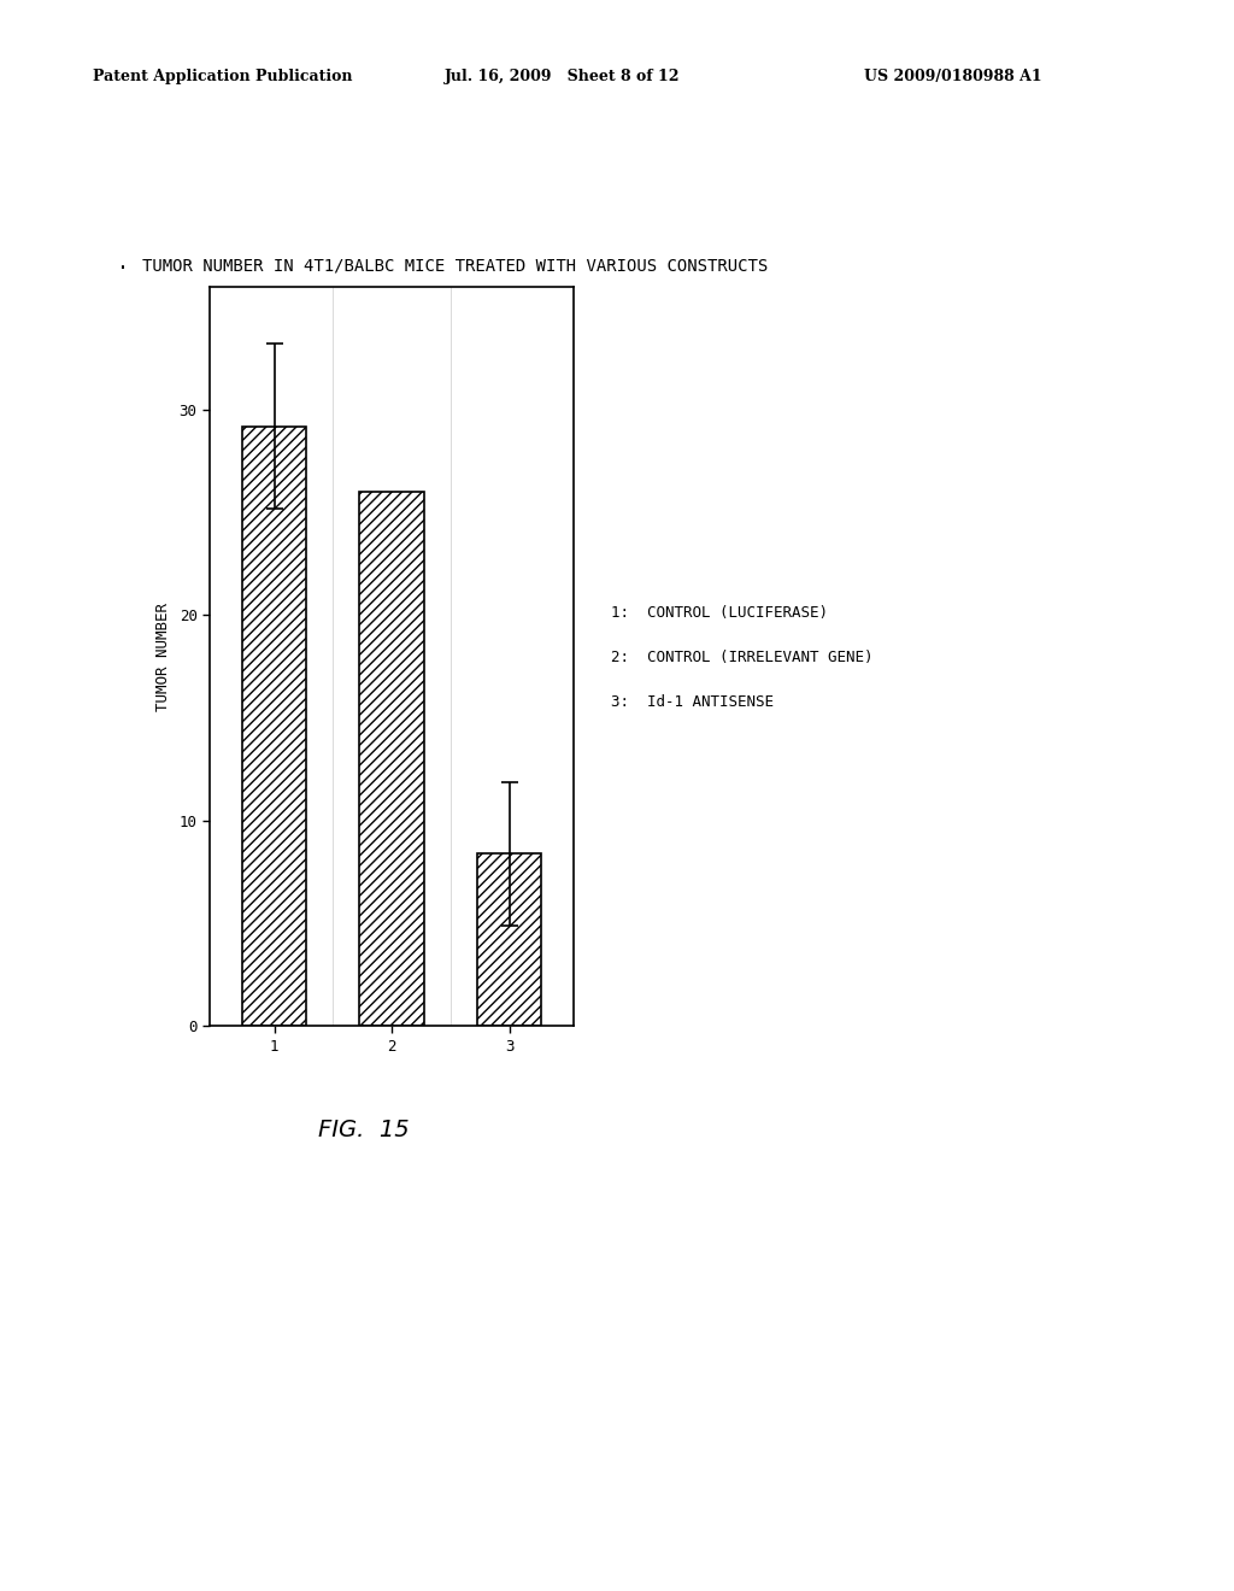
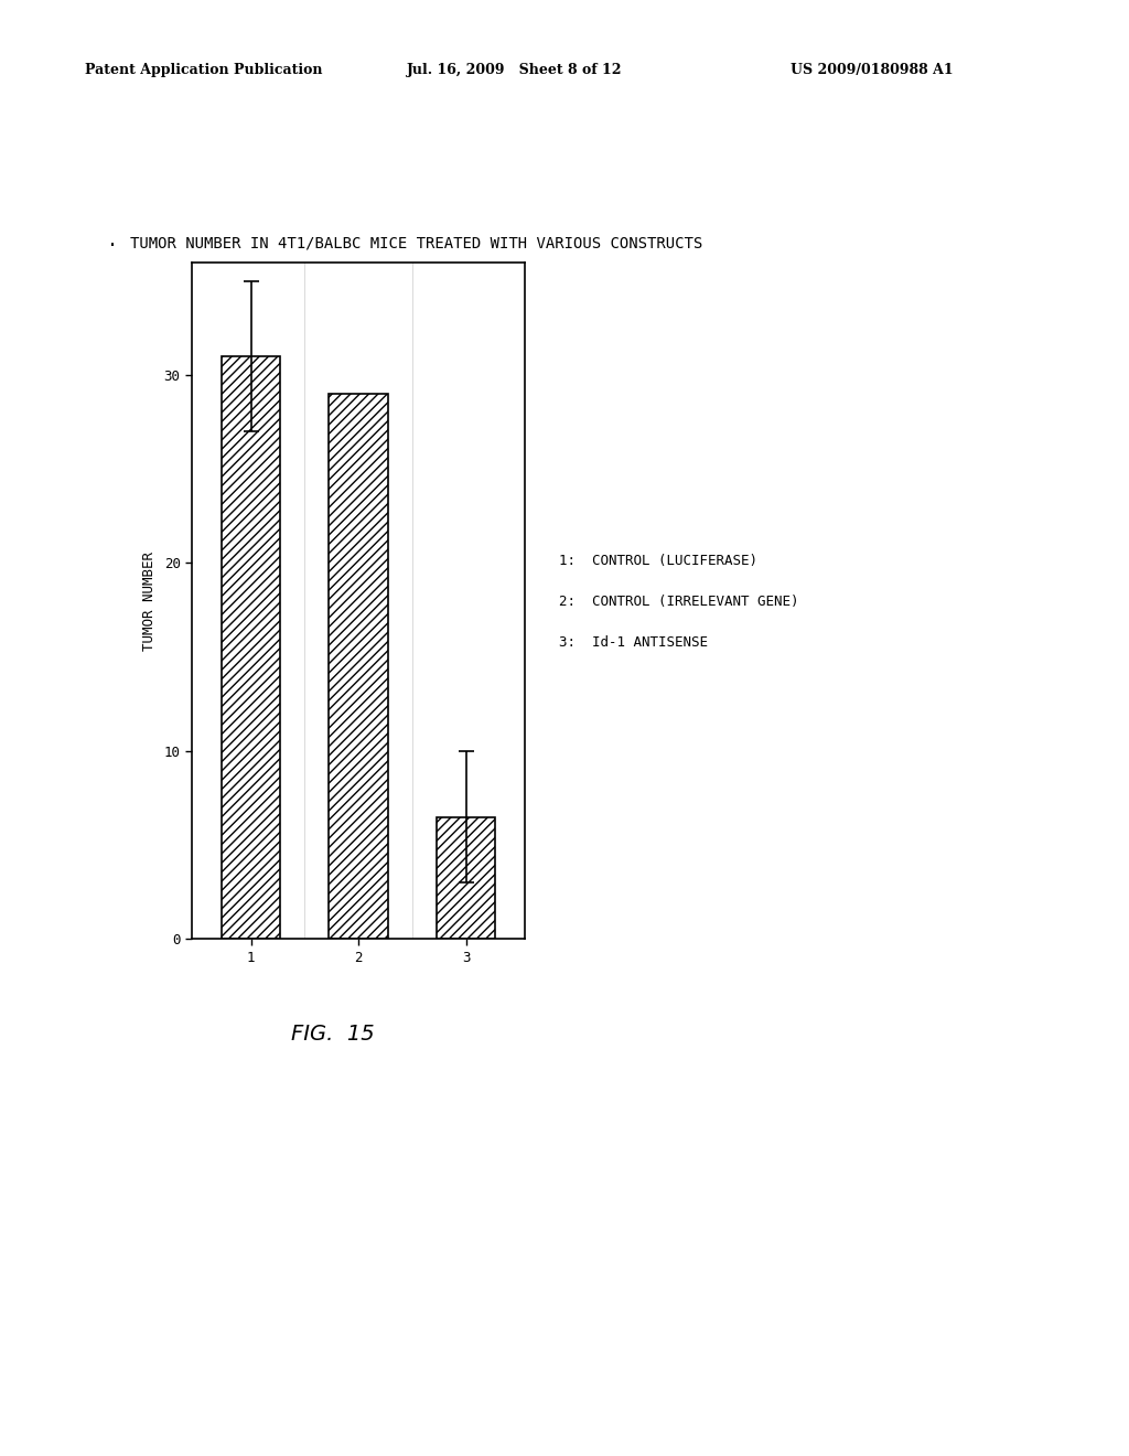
1: 29.2 -> 31.0
2: 26.0 -> 29.0
3: 8.4 -> 6.5
